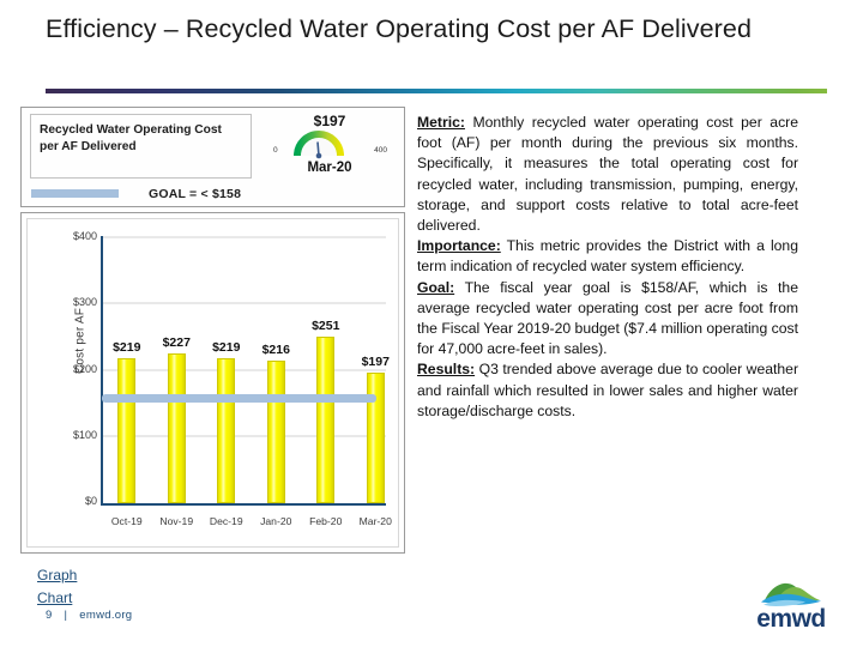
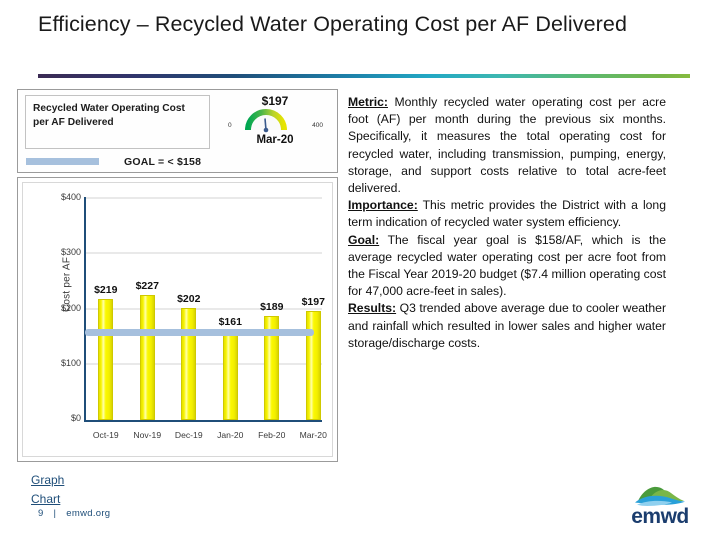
Dec-19: $219 -> $202
Jan-20: $216 -> $161
Feb-20: $251 -> $189
